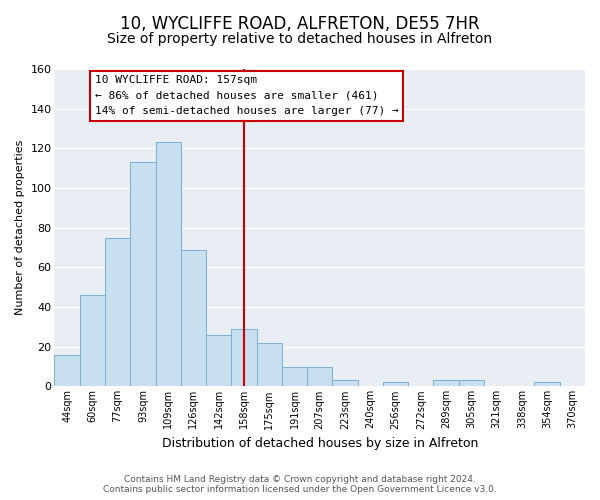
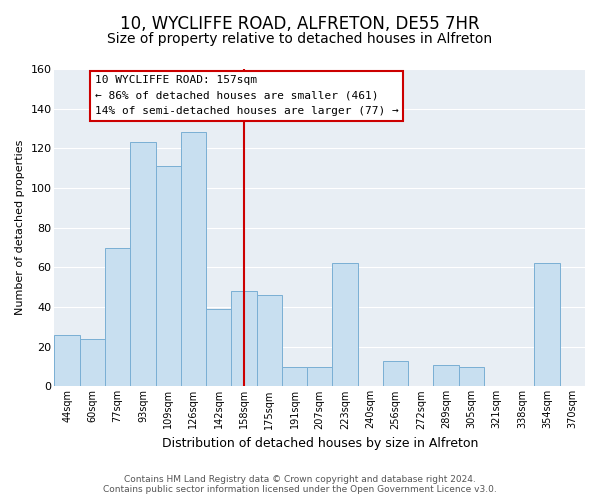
44sqm: 16 -> 26
60sqm: 46 -> 24
77sqm: 75 -> 70
93sqm: 113 -> 123
109sqm: 123 -> 111
126sqm: 69 -> 128
142sqm: 26 -> 39
158sqm: 29 -> 48
175sqm: 22 -> 46
223sqm: 3 -> 62
256sqm: 2 -> 13
289sqm: 3 -> 11
305sqm: 3 -> 10
354sqm: 2 -> 62
